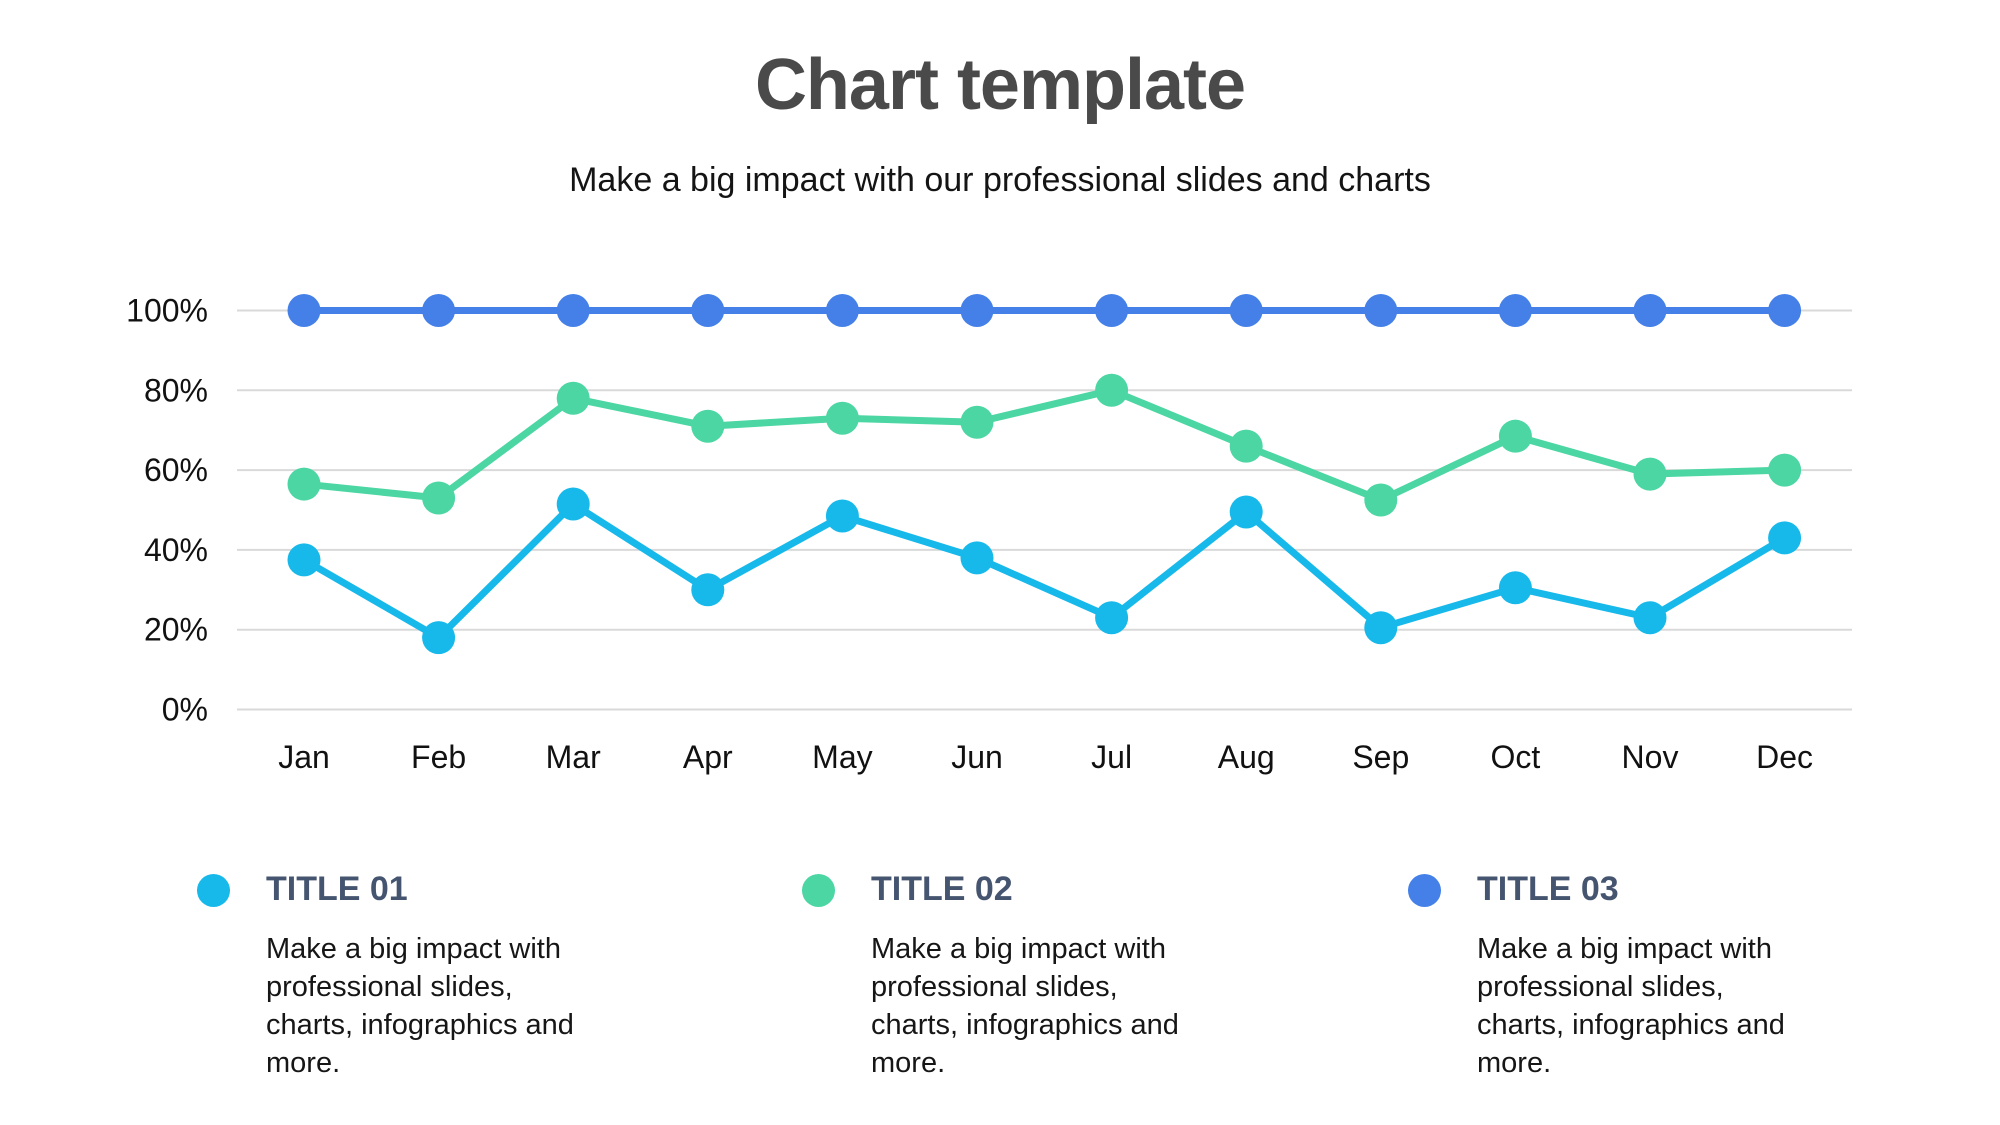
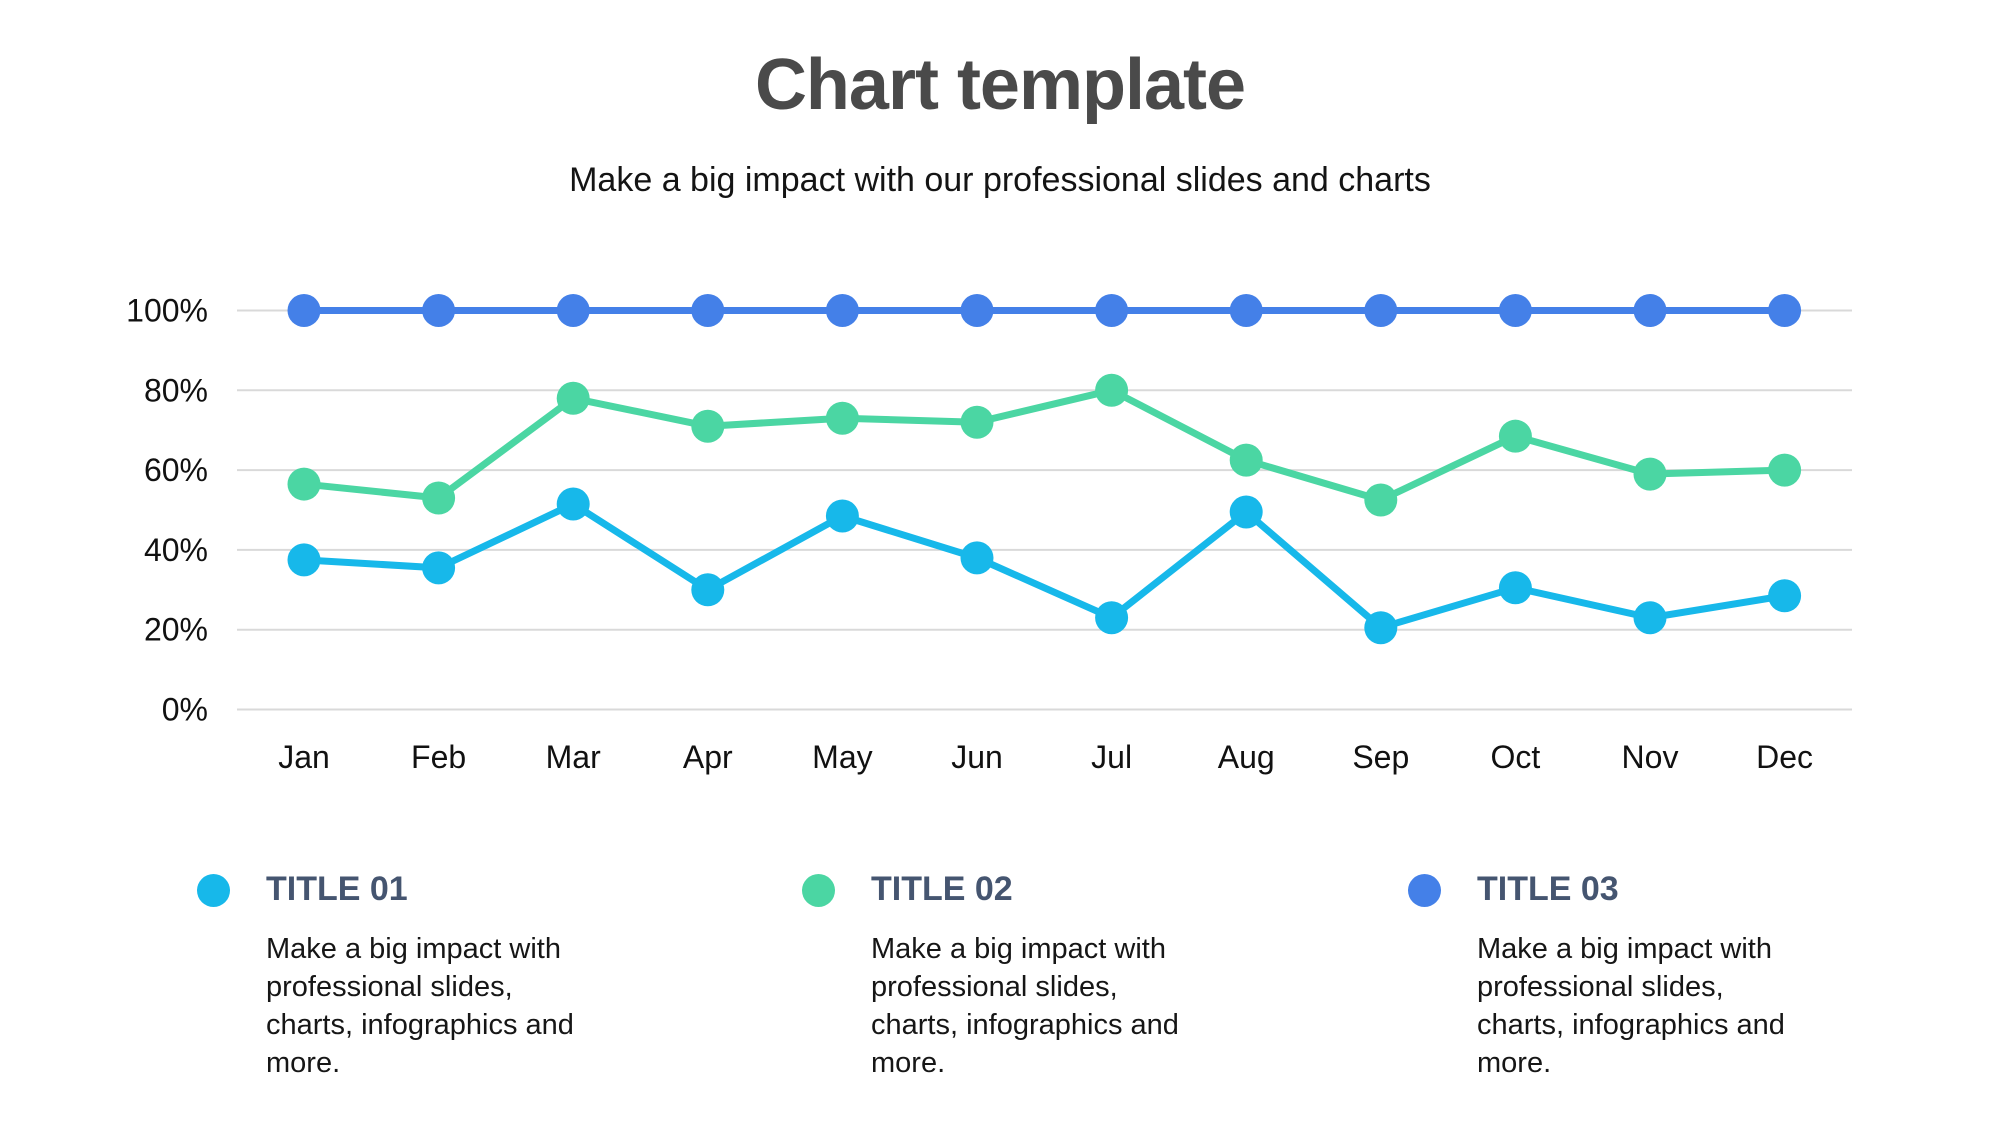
TITLE 01/Feb: 18% -> 36%
TITLE 02/Aug: 66% -> 62%
TITLE 01/Dec: 43% -> 28%
